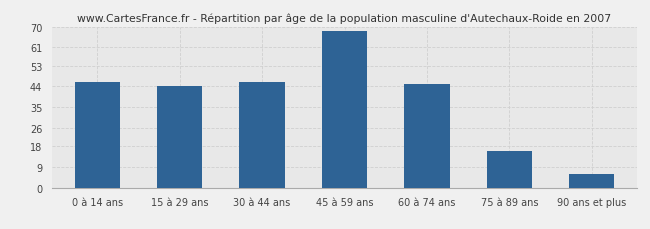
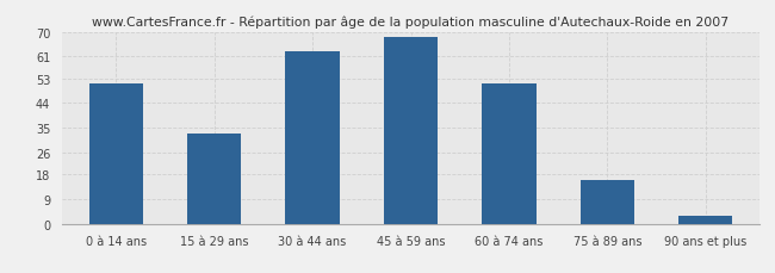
0 à 14 ans: 46 -> 51
15 à 29 ans: 44 -> 33
30 à 44 ans: 46 -> 63
60 à 74 ans: 45 -> 51
90 ans et plus: 6 -> 3
